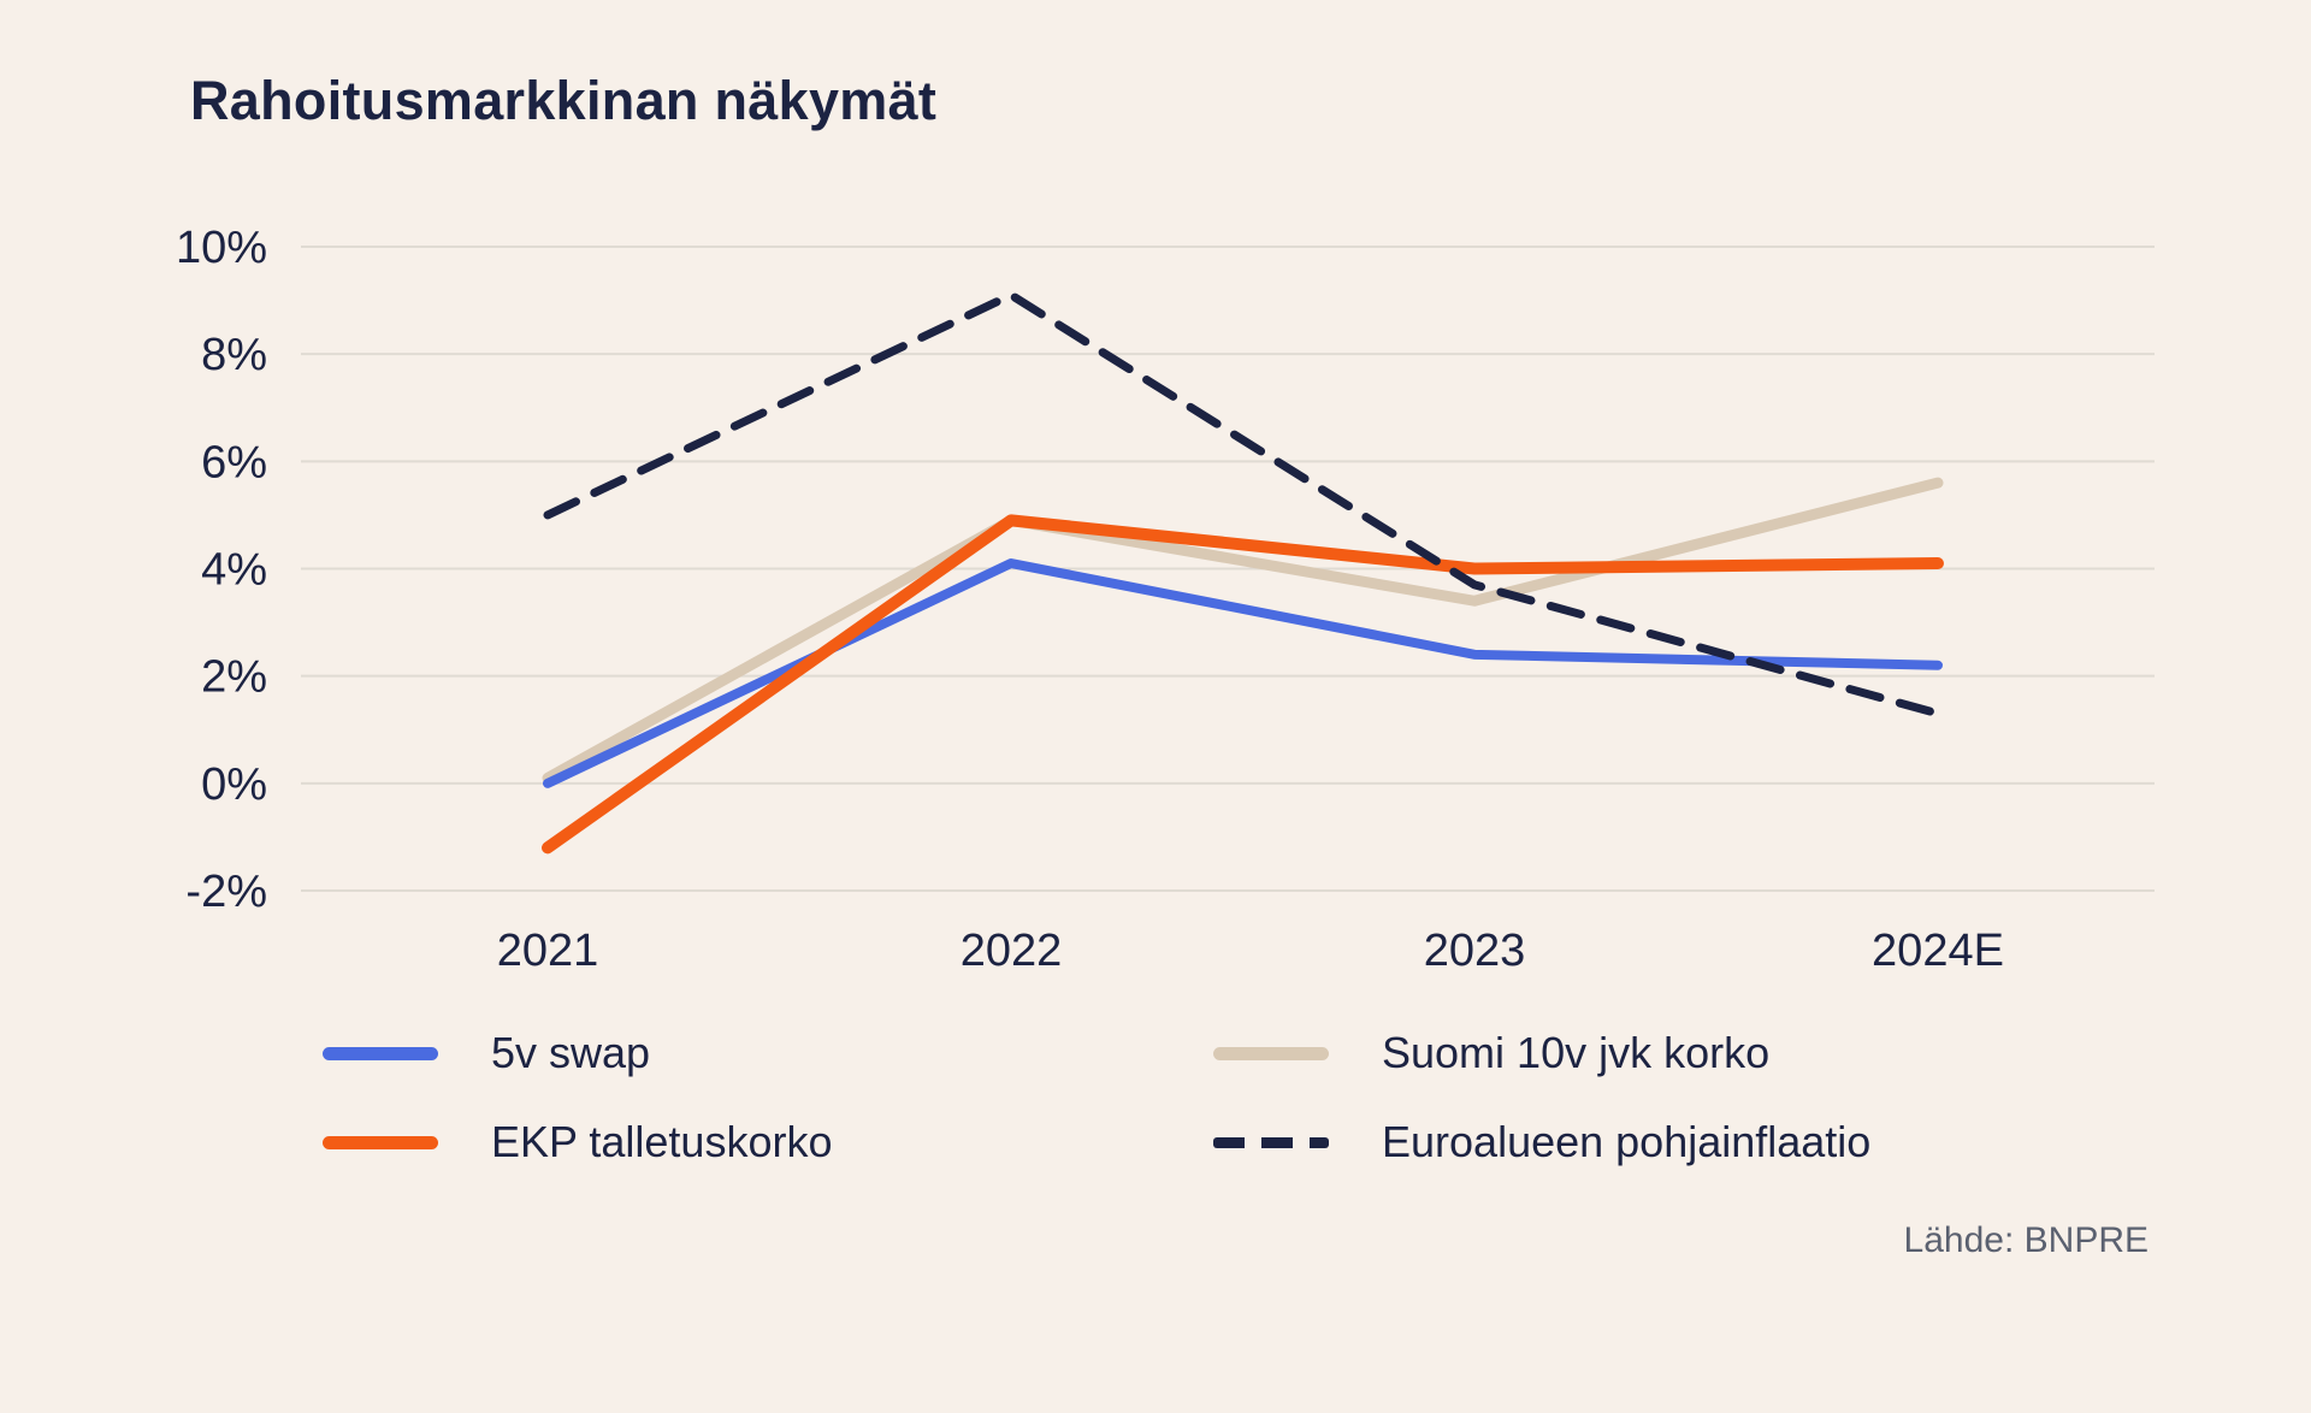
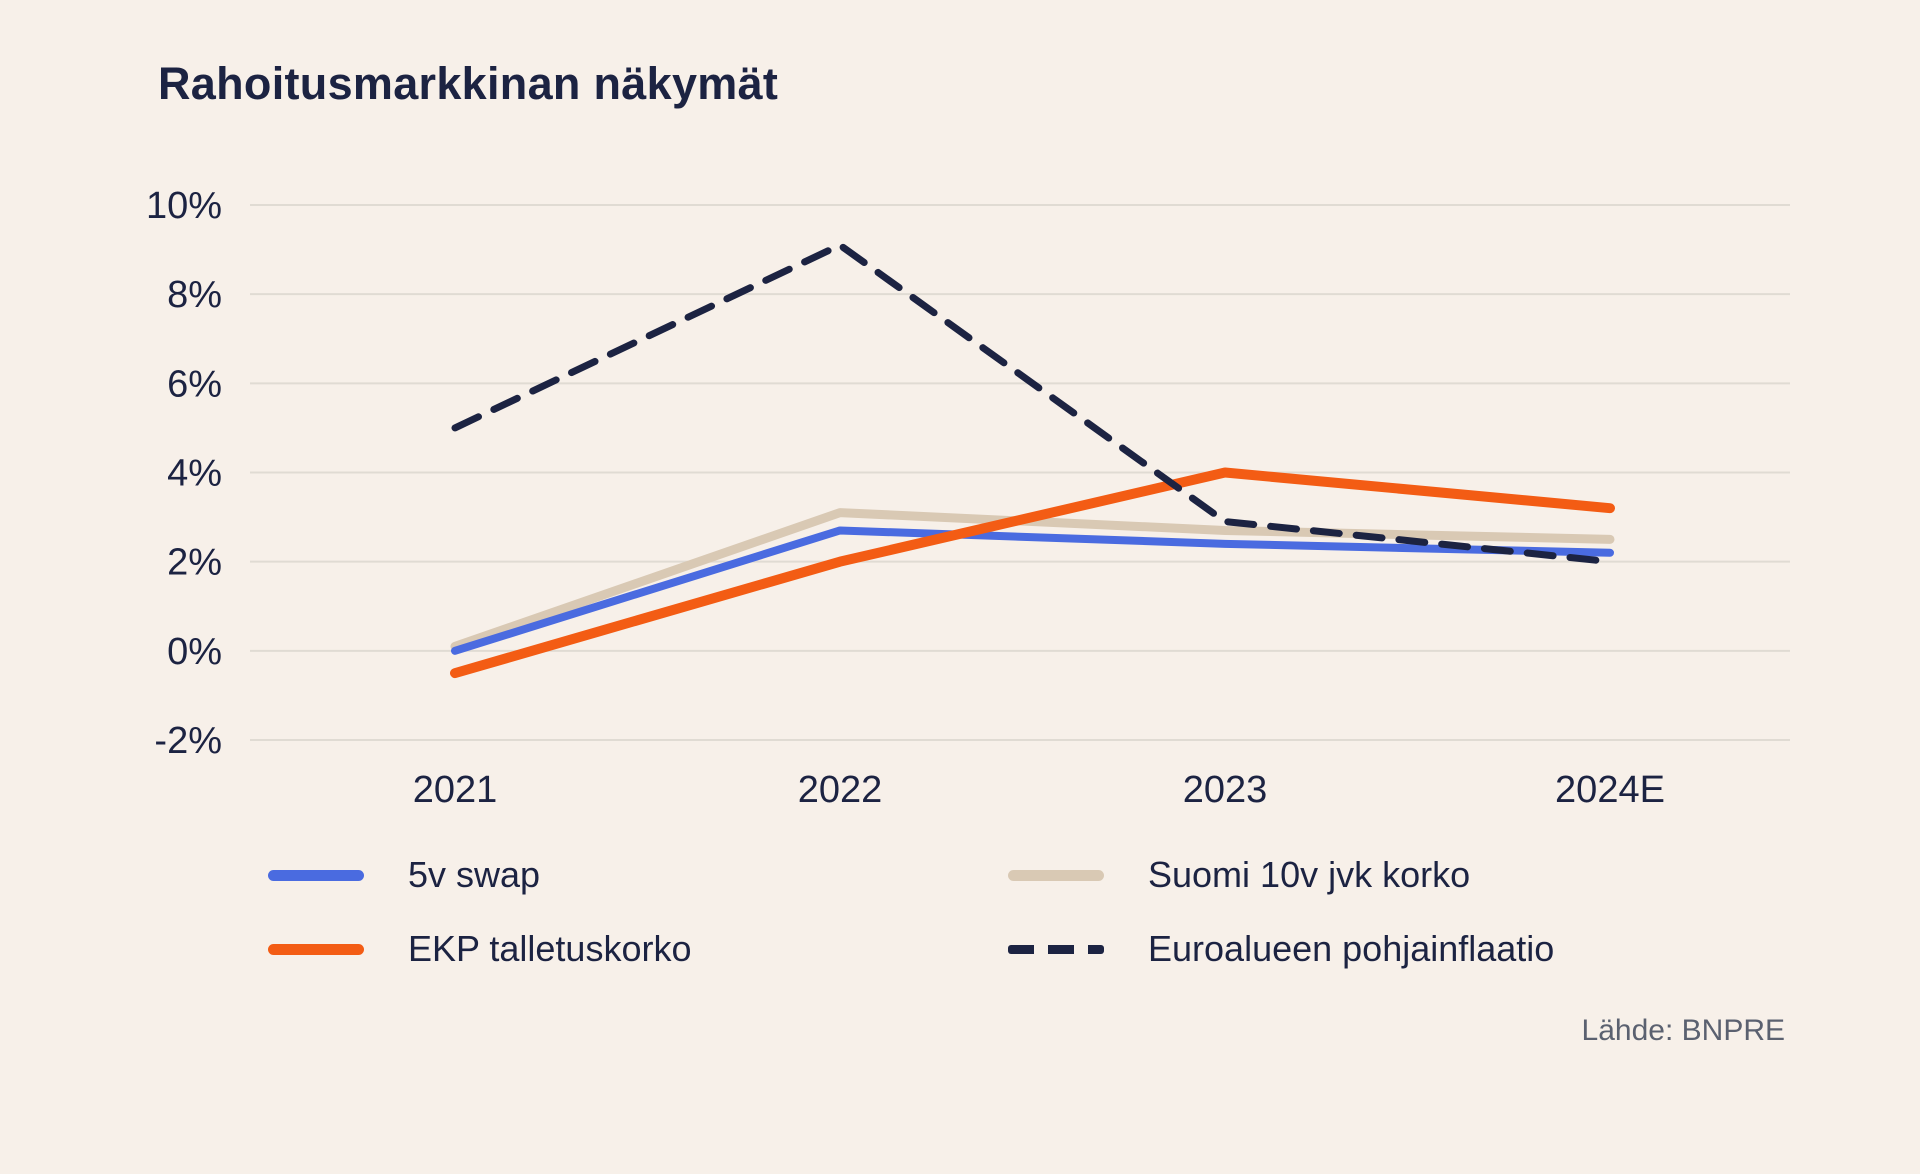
EKP talletuskorko/2021: -1.2% -> -0.5%
5v swap/2022: 4.1% -> 2.7%
Suomi 10v jvk korko/2022: 4.9% -> 3.1%
EKP talletuskorko/2022: 4.9% -> 2.0%
Suomi 10v jvk korko/2023: 3.4% -> 2.7%
Euroalueen pohjainflaatio/2023: 3.7% -> 2.9%
Suomi 10v jvk korko/2024E: 5.6% -> 2.5%
EKP talletuskorko/2024E: 4.1% -> 3.2%
Euroalueen pohjainflaatio/2024E: 1.3% -> 2.0%
